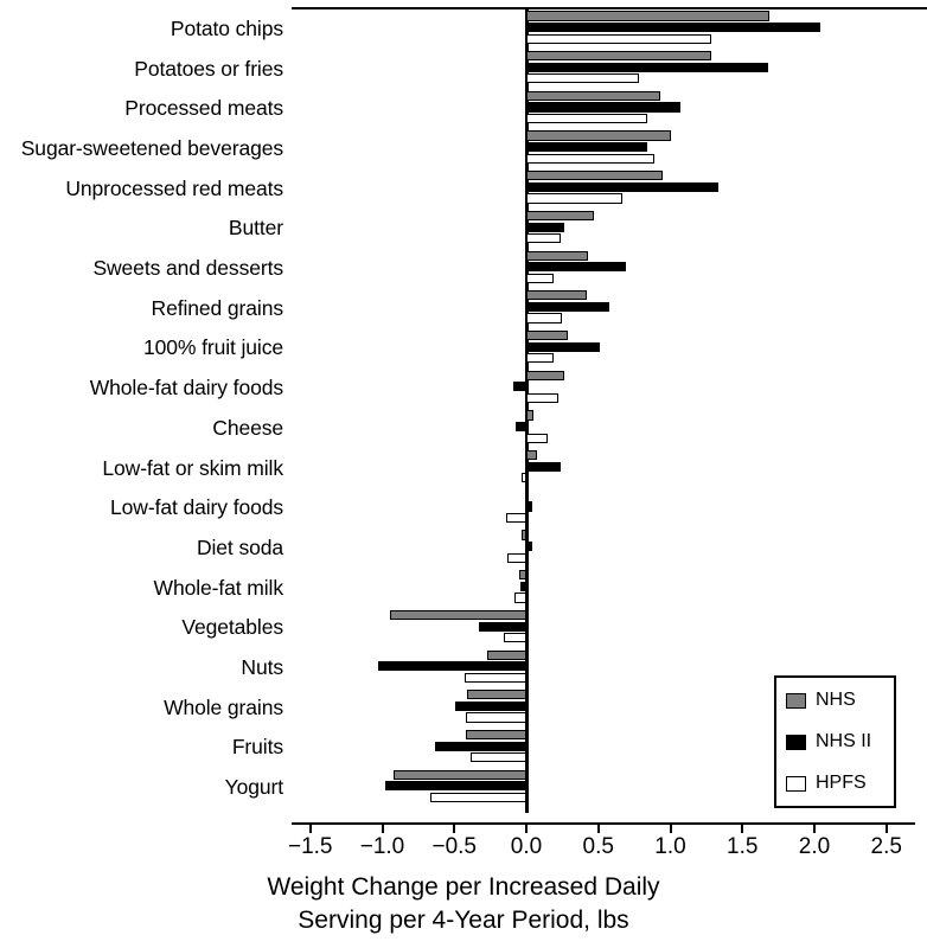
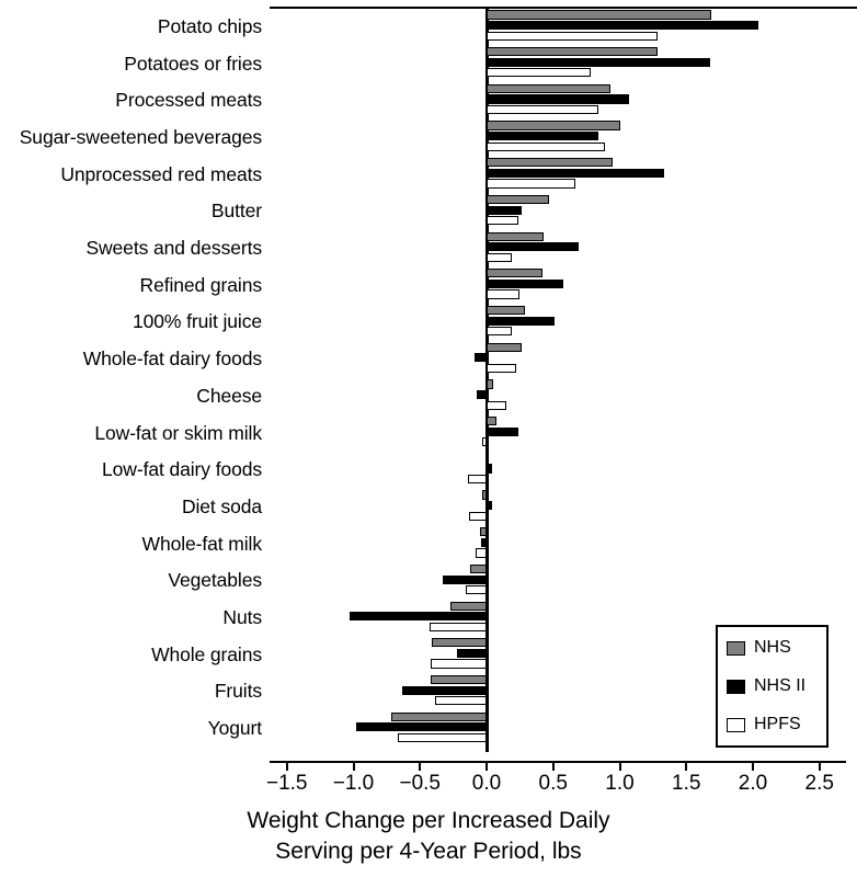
NHS/Vegetables: -0.95 -> -0.12
NHS II/Whole grains: -0.49 -> -0.22
NHS/Yogurt: -0.92 -> -0.72
